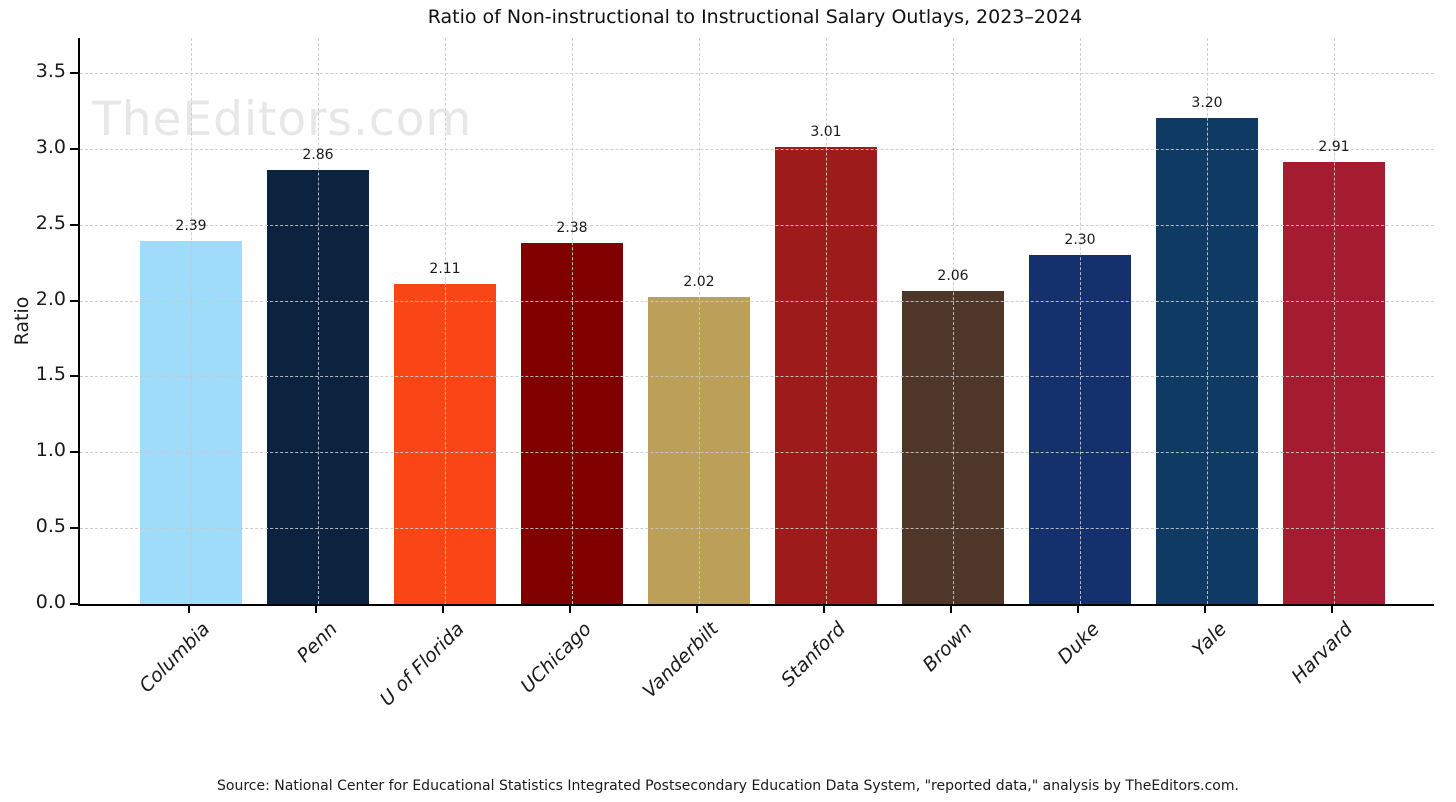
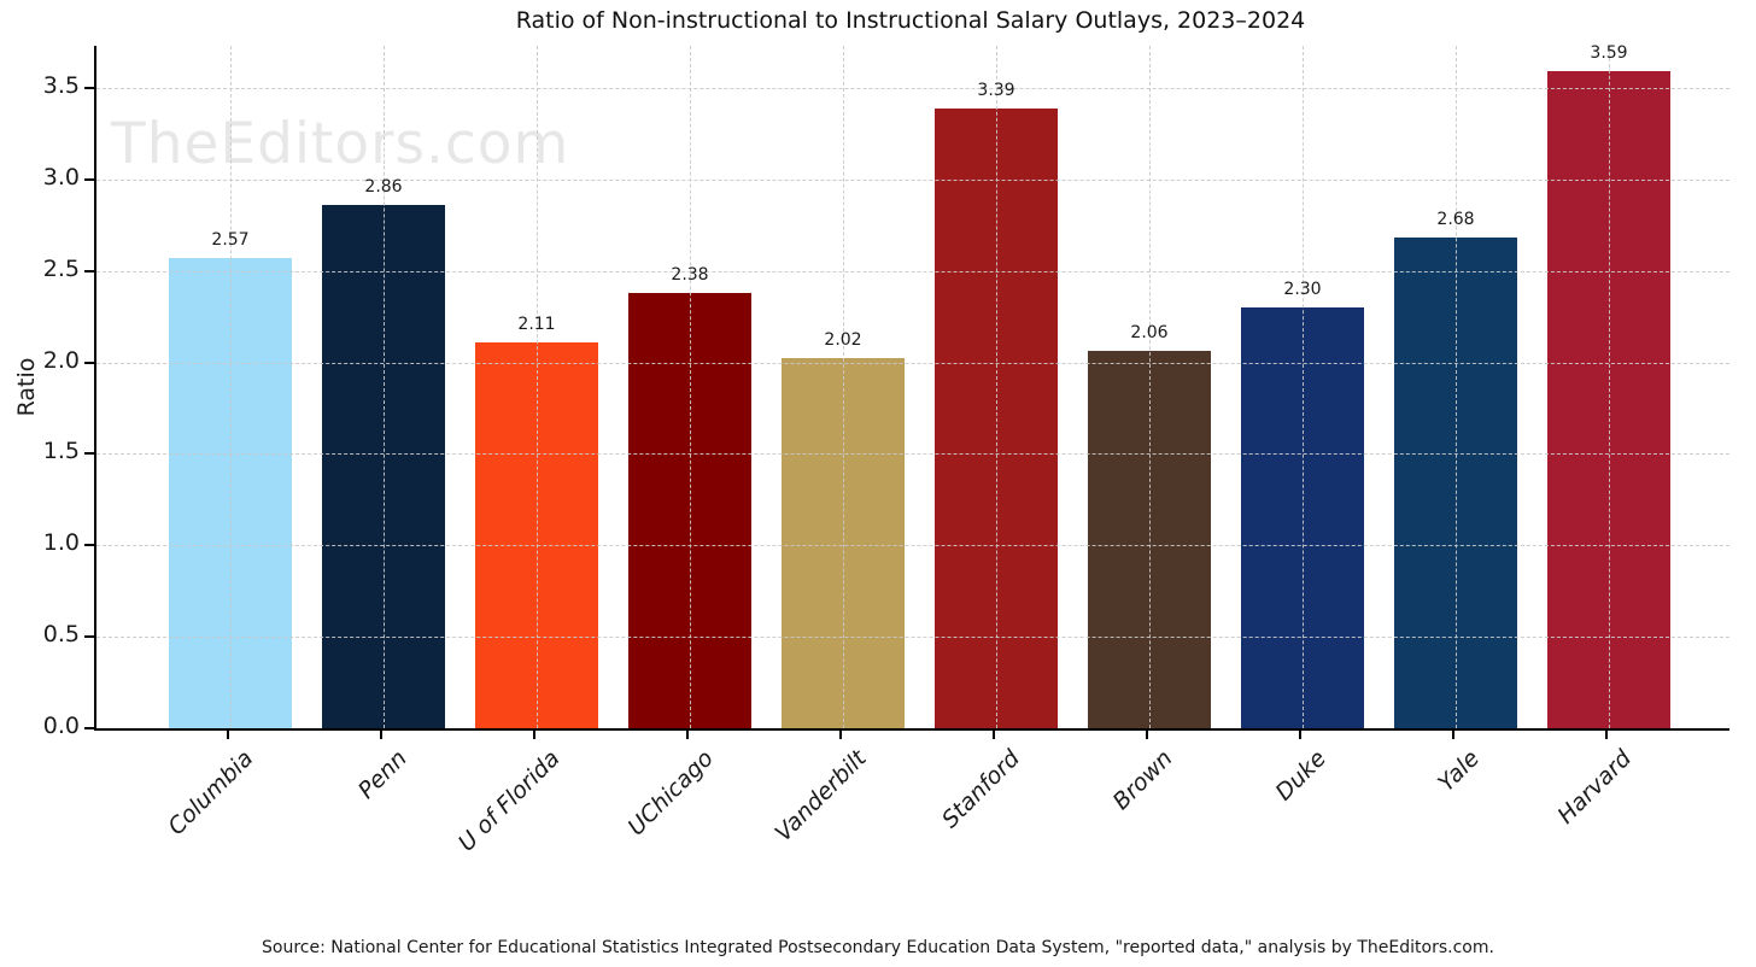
Columbia: 2.39 -> 2.57
Stanford: 3.01 -> 3.39
Yale: 3.20 -> 2.68
Harvard: 2.91 -> 3.59
